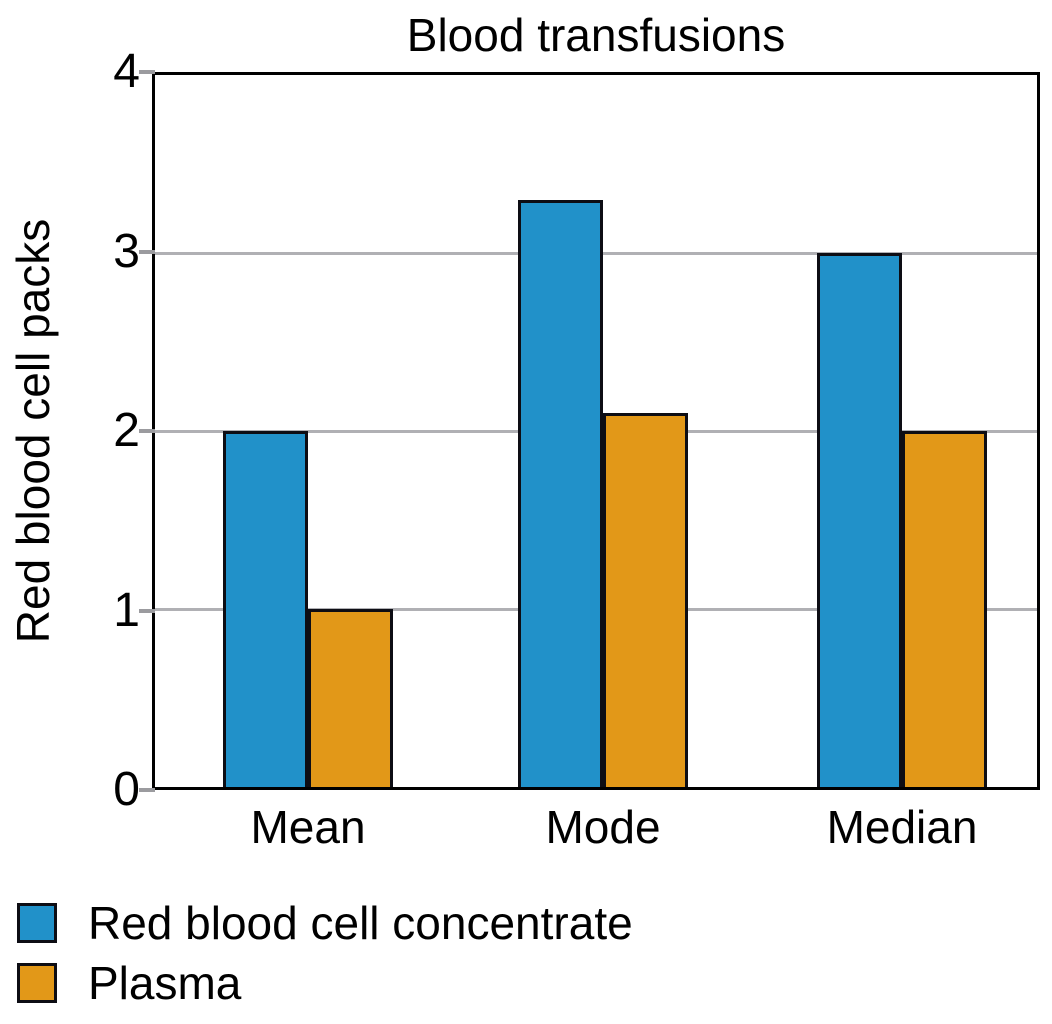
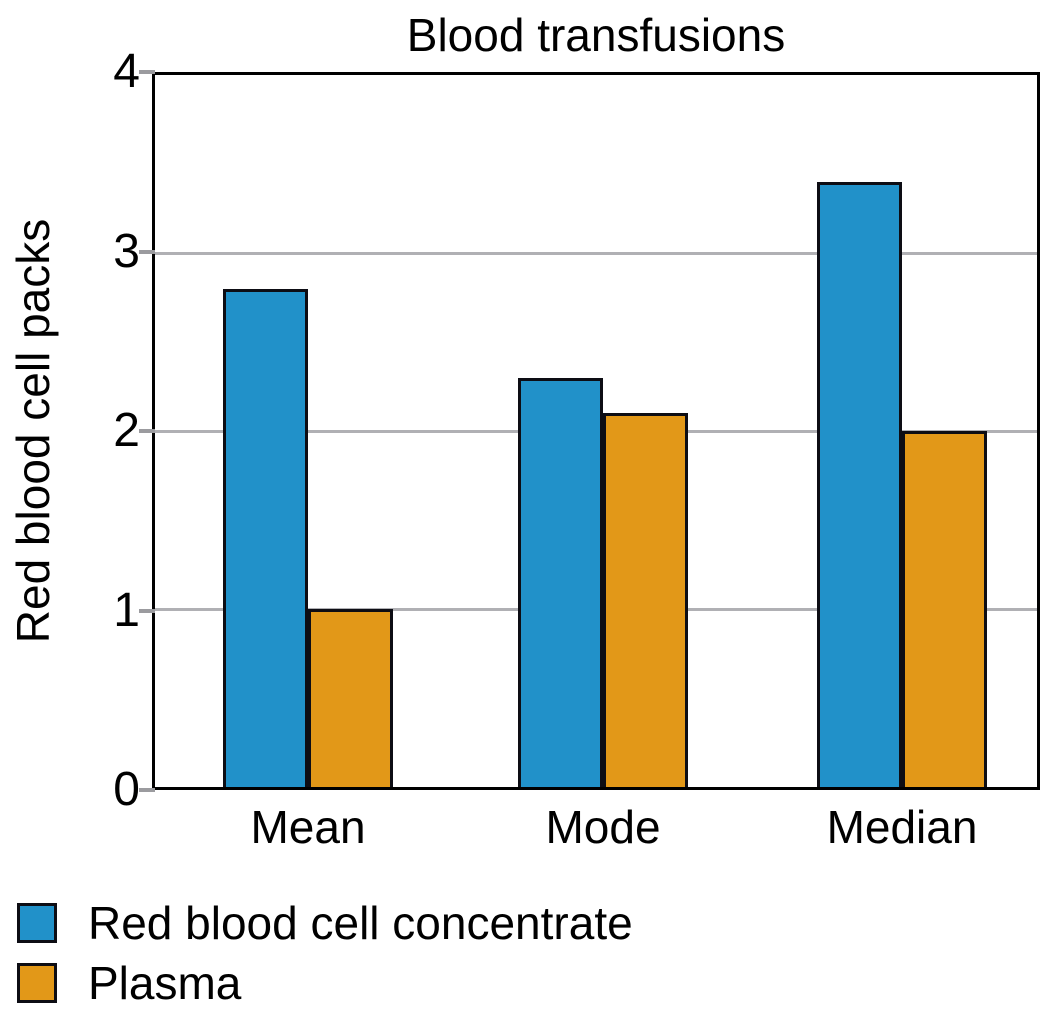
Red blood cell concentrate/Mean: 2.0 -> 2.8
Red blood cell concentrate/Mode: 3.3 -> 2.3
Red blood cell concentrate/Median: 3.0 -> 3.4
